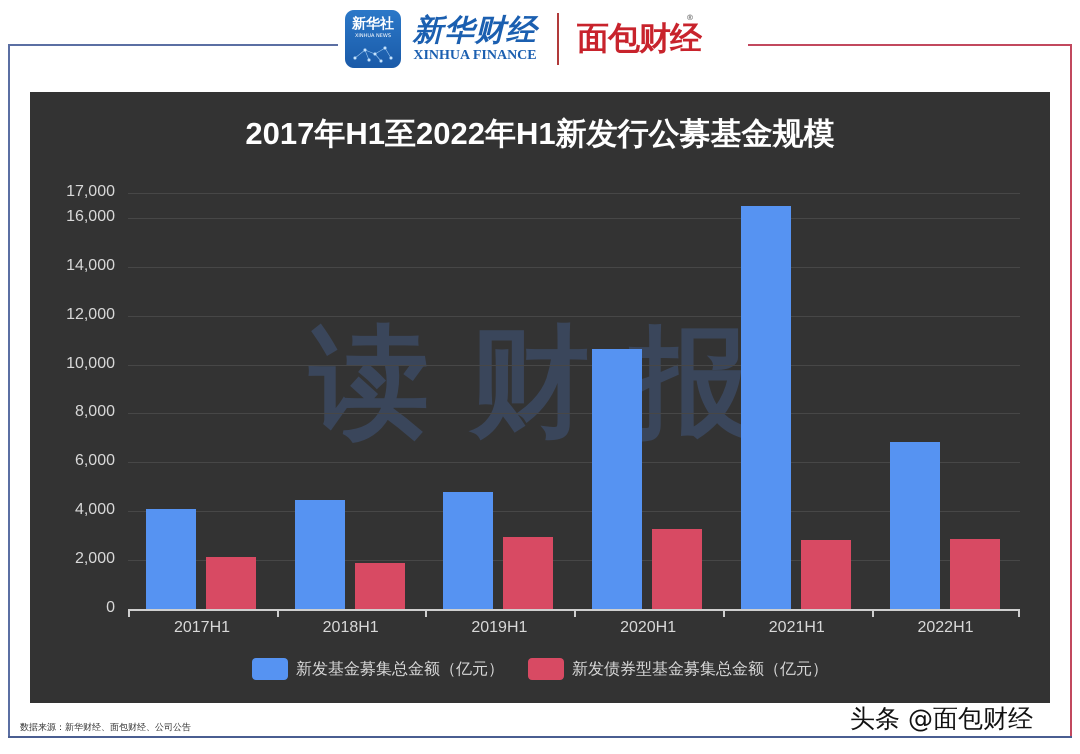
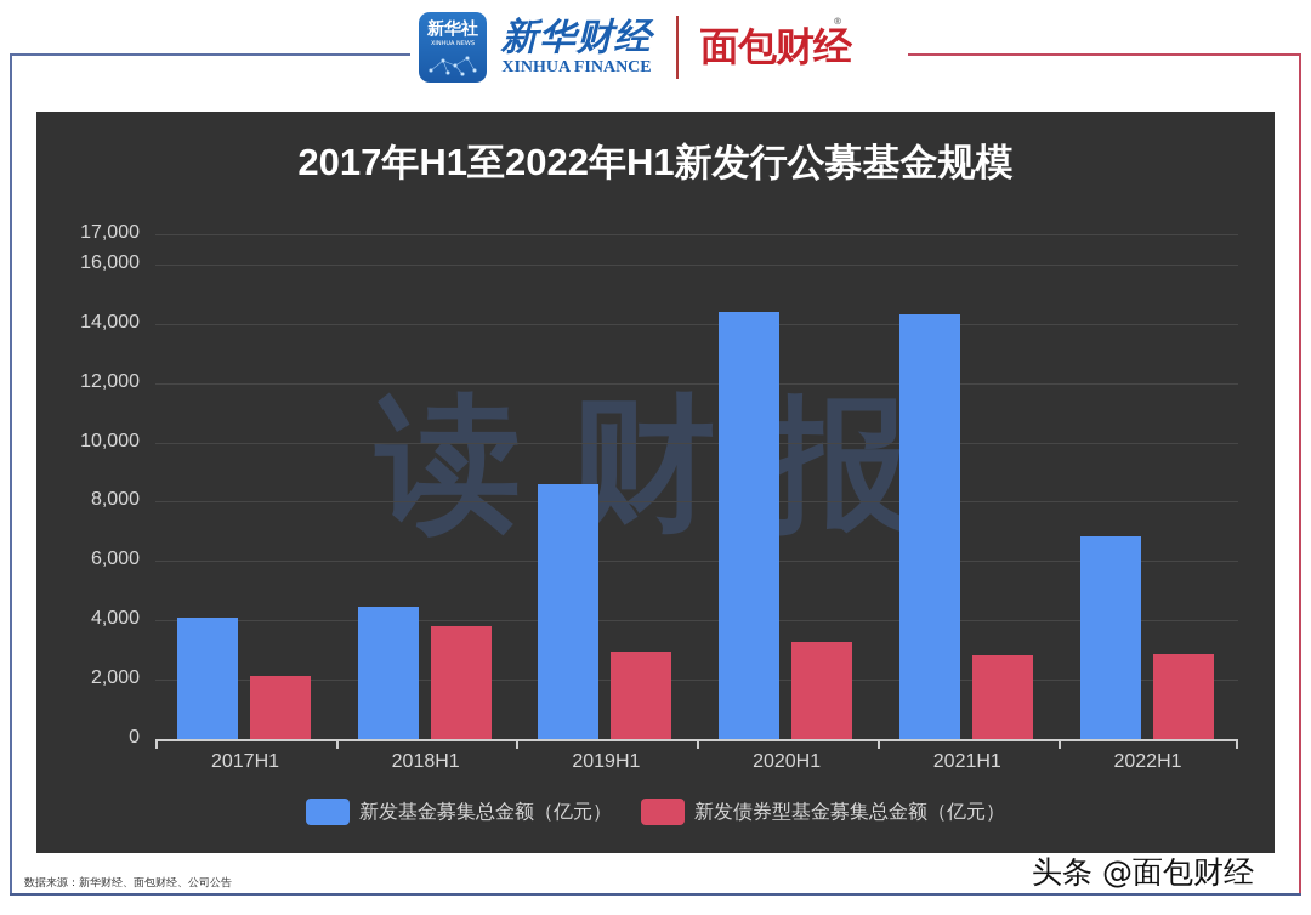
新发债券型基金募集总金额（亿元）/2018H1: 1900 -> 3800
新发基金募集总金额（亿元）/2019H1: 4800 -> 8600
新发基金募集总金额（亿元）/2020H1: 10600 -> 14400
新发基金募集总金额（亿元）/2021H1: 16500 -> 14300
